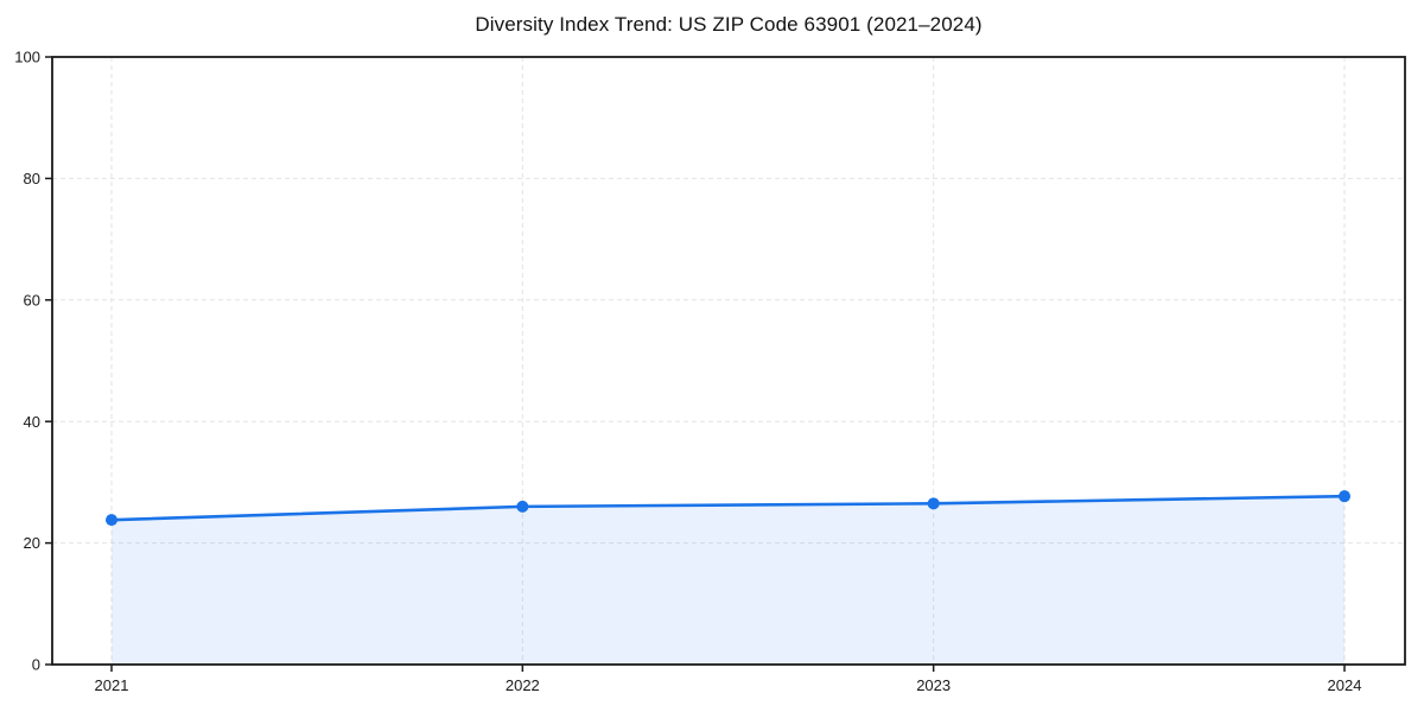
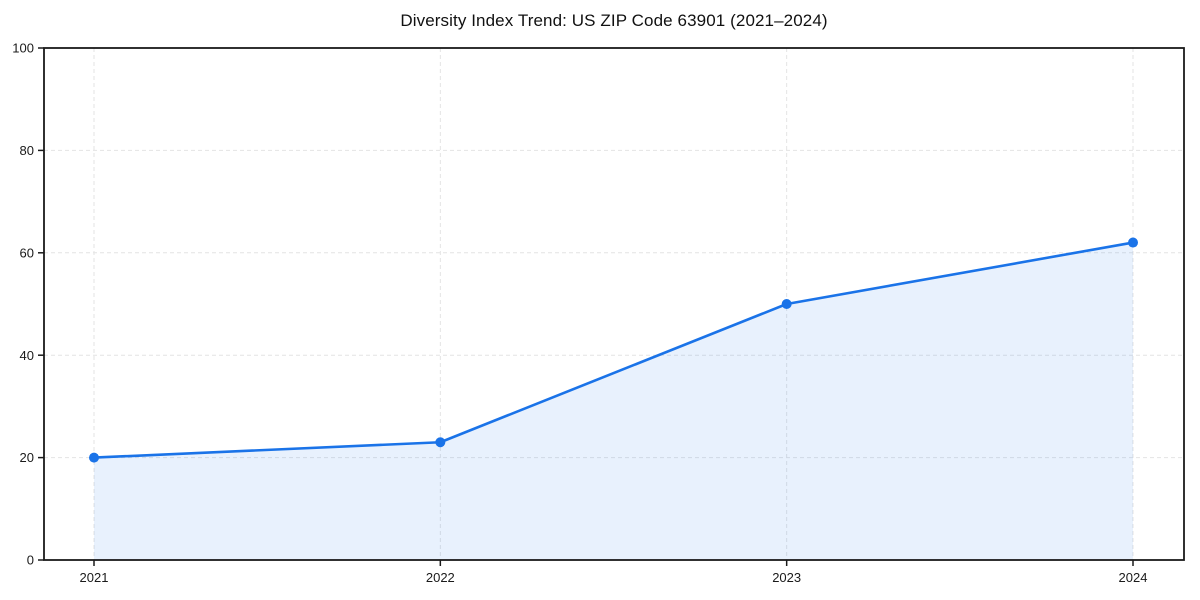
2021: 24 -> 20
2022: 26 -> 23
2023: 26 -> 50
2024: 28 -> 62
